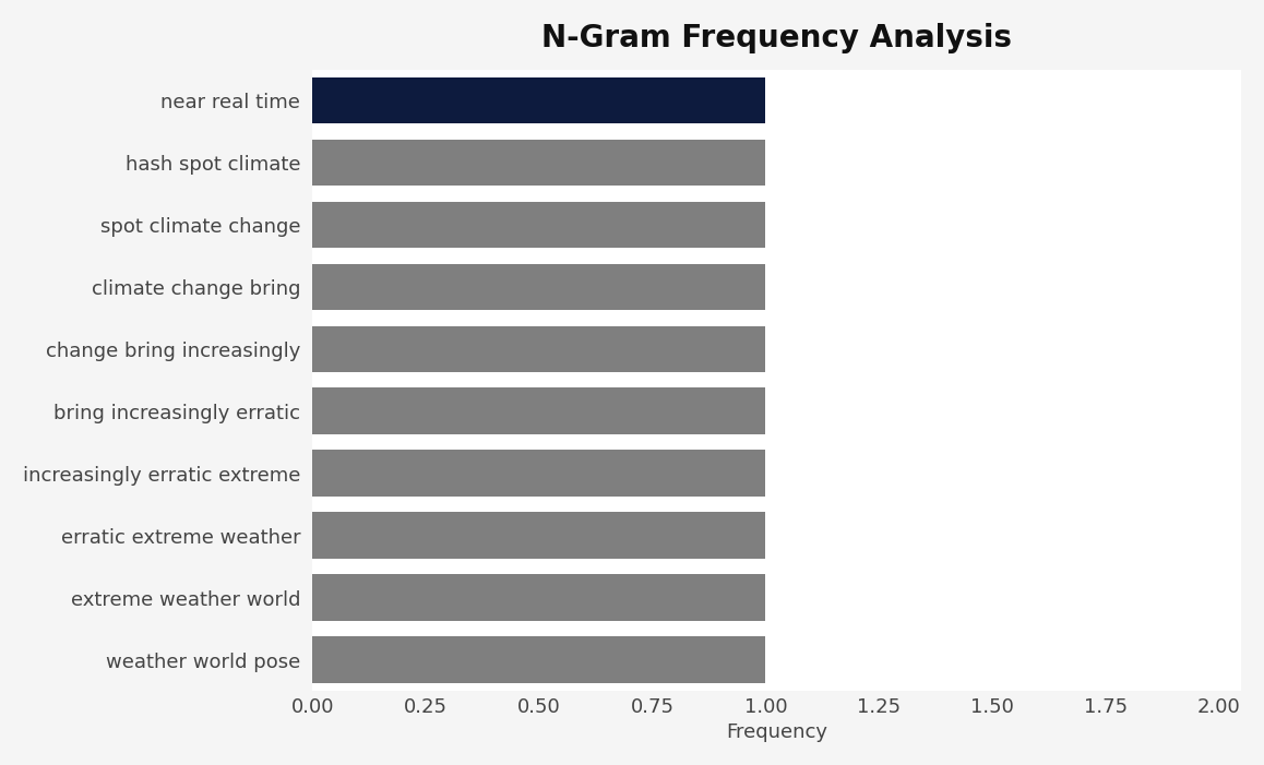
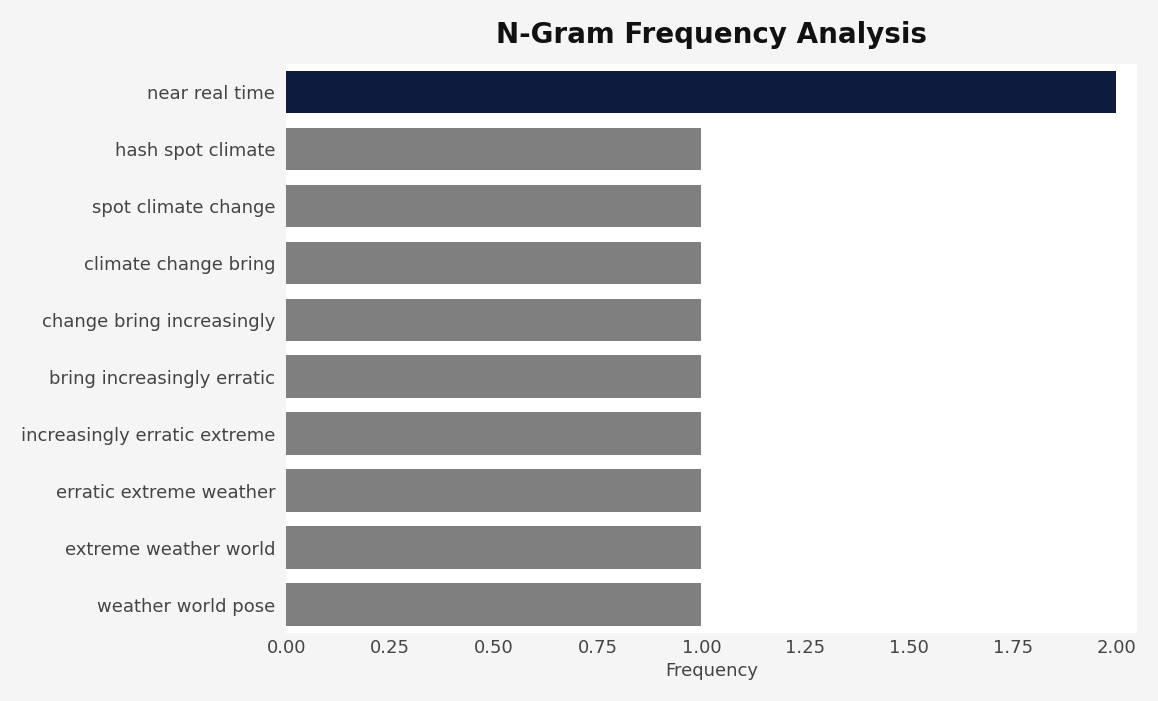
near real time: 1 -> 2
